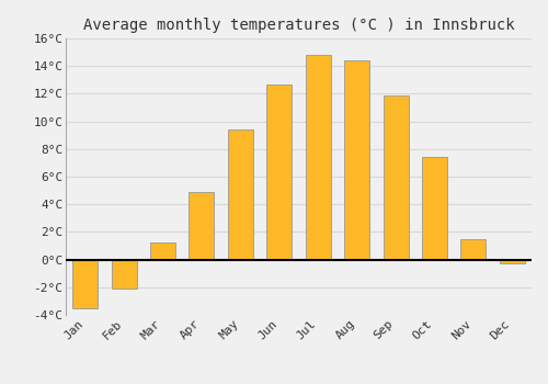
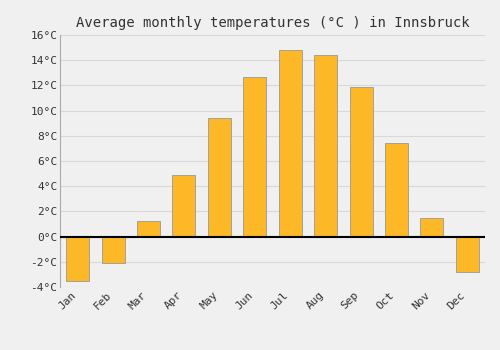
Dec: -0.3°C -> -2.8°C
